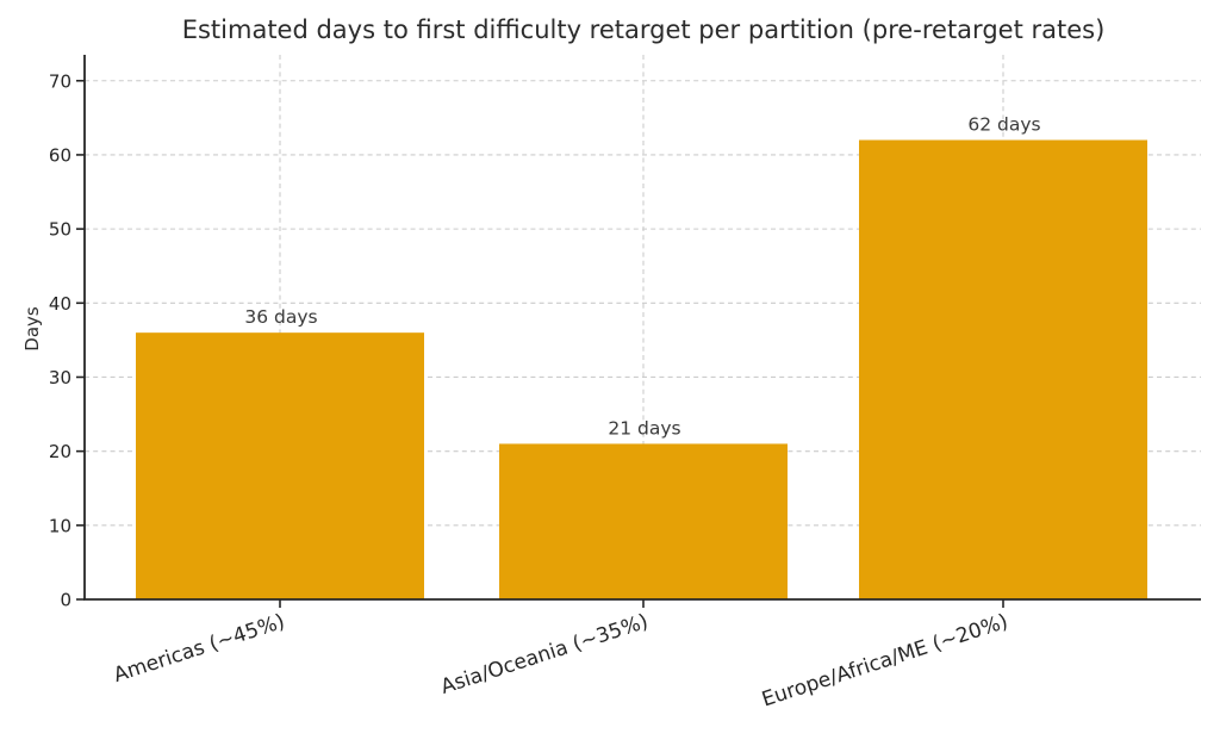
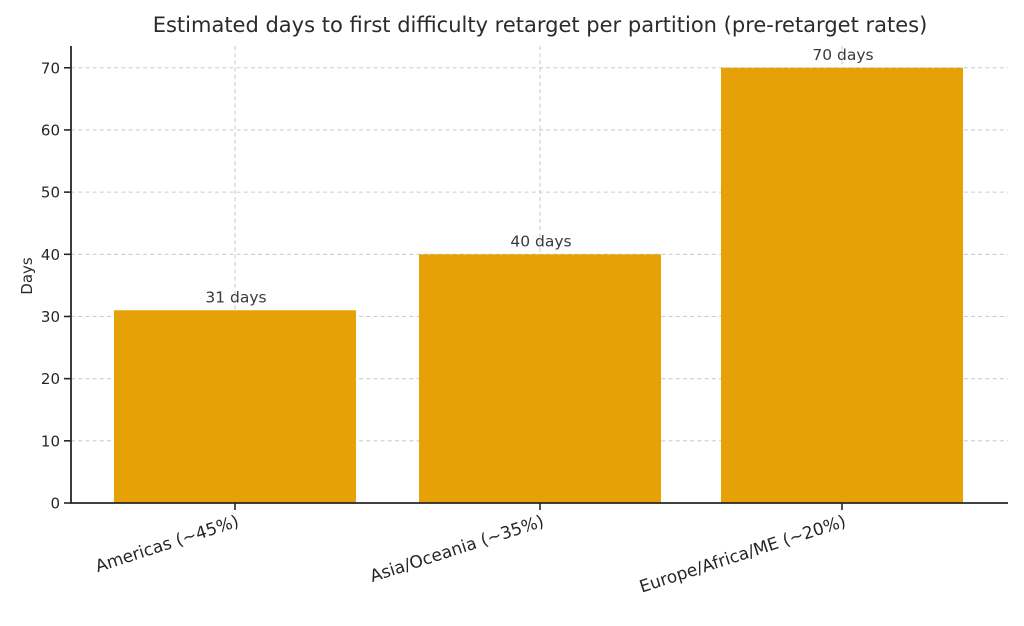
Americas (~45%): 36 -> 31
Asia/Oceania (~35%): 21 -> 40
Europe/Africa/ME (~20%): 62 -> 70
